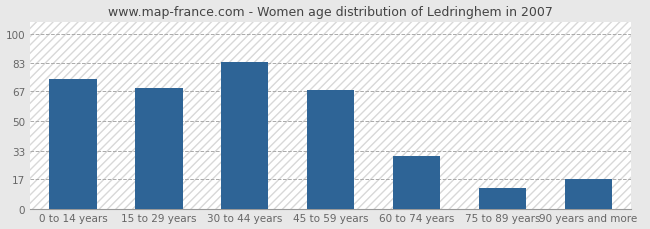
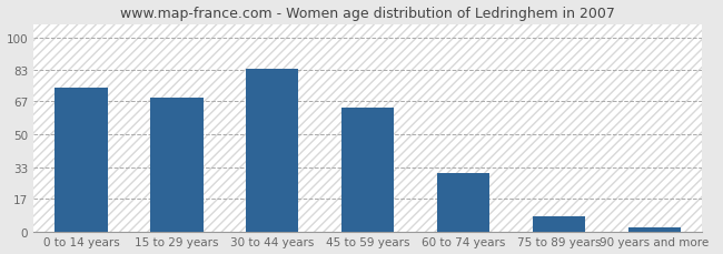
45 to 59 years: 68 -> 64
75 to 89 years: 12 -> 8
90 years and more: 17 -> 2
